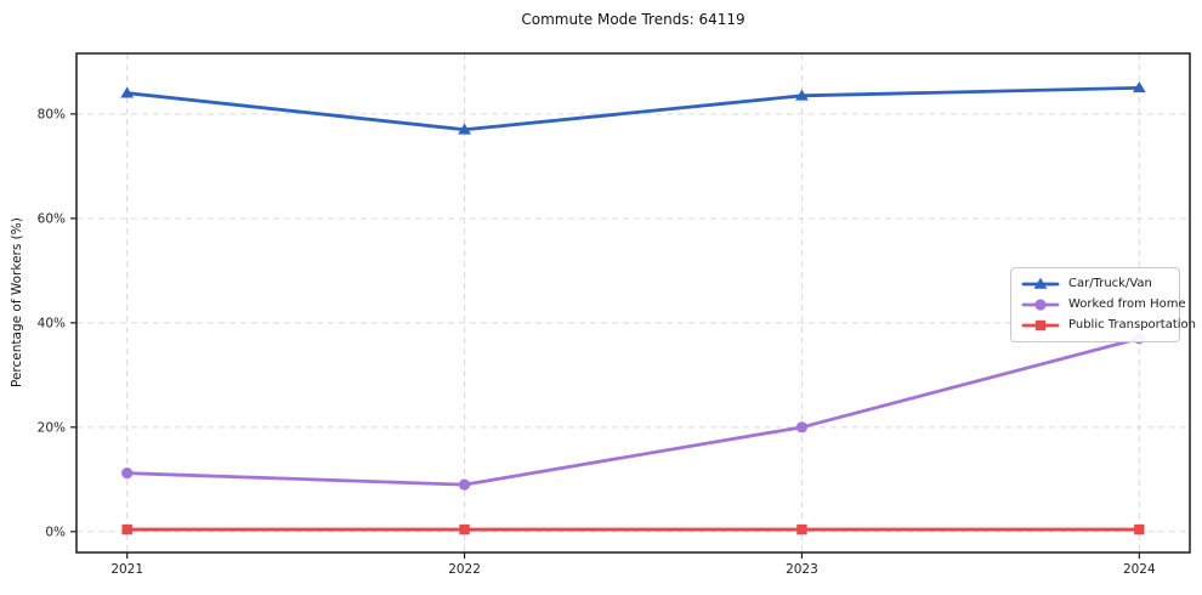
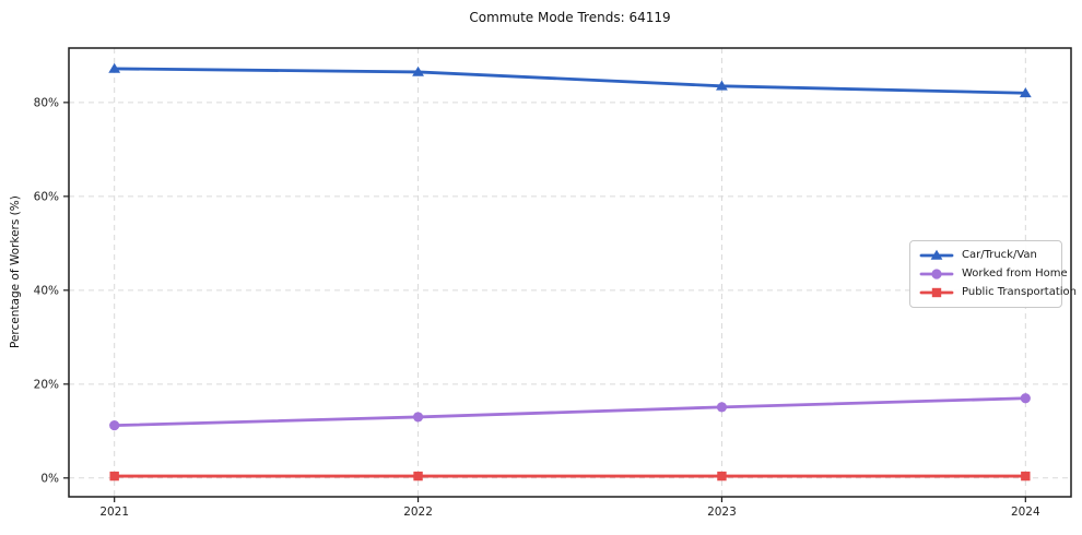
Car/Truck/Van/2021: 84% -> 87%
Car/Truck/Van/2022: 77% -> 86%
Worked from Home/2022: 9% -> 13%
Worked from Home/2023: 20% -> 15%
Car/Truck/Van/2024: 85% -> 82%
Worked from Home/2024: 37% -> 17%
